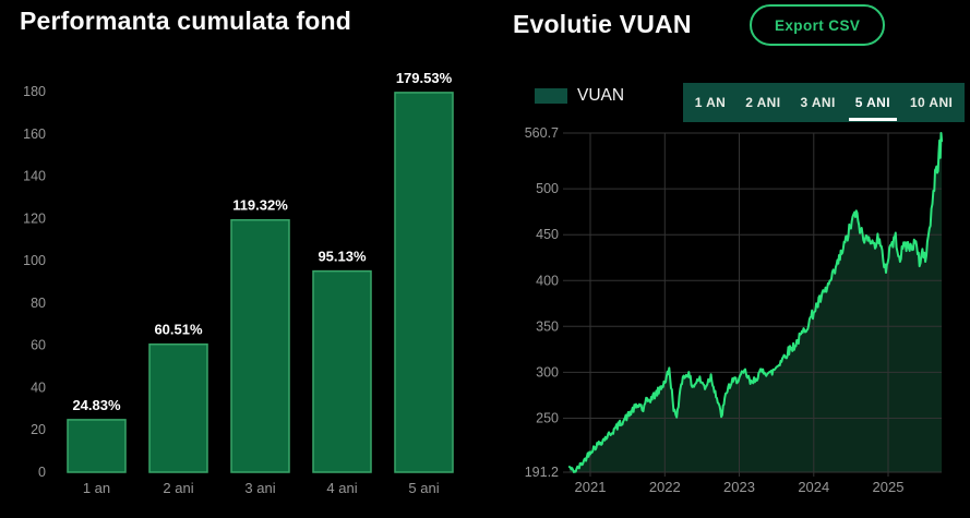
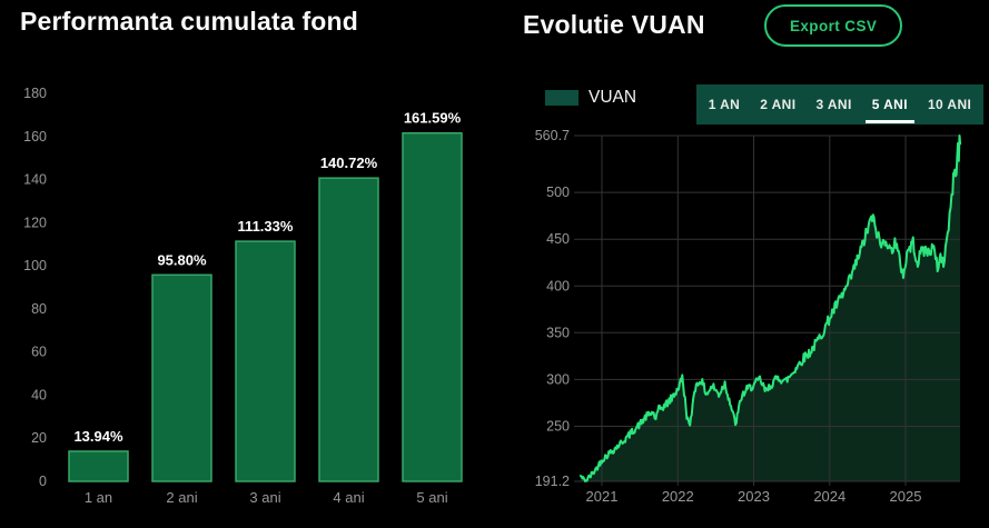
Performanta cumulata fond/1 an: 24.83% -> 13.94%
Performanta cumulata fond/2 ani: 60.51% -> 95.80%
Performanta cumulata fond/3 ani: 119.32% -> 111.33%
Performanta cumulata fond/4 ani: 95.13% -> 140.72%
Performanta cumulata fond/5 ani: 179.53% -> 161.59%
